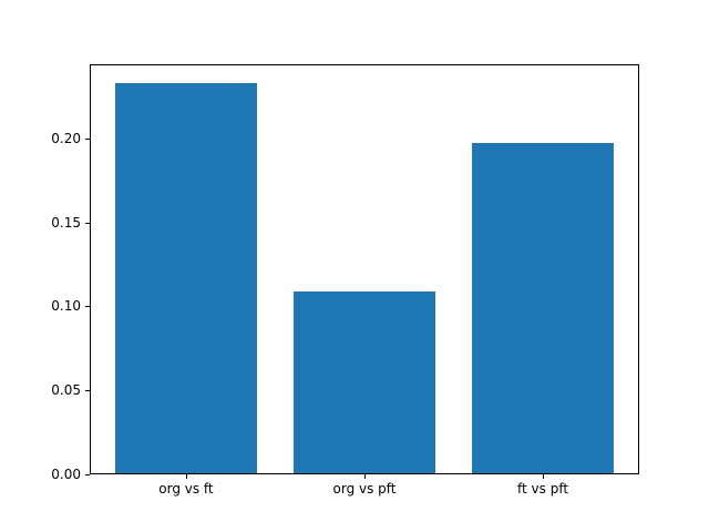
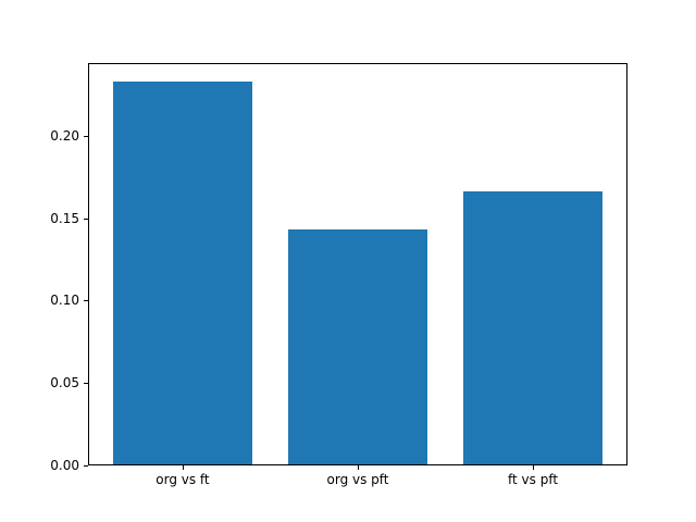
org vs pft: 0.109 -> 0.143
ft vs pft: 0.197 -> 0.166
